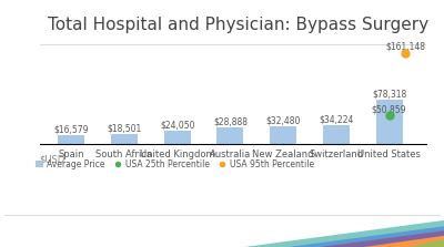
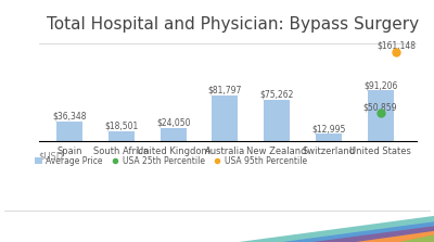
Spain: $16,579 -> $36,348
Australia: $28,888 -> $81,797
New Zealand: $32,480 -> $75,262
Switzerland: $34,224 -> $12,995
United States: $78,318 -> $91,206
